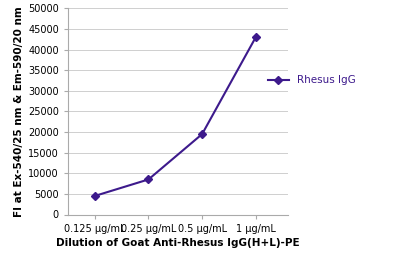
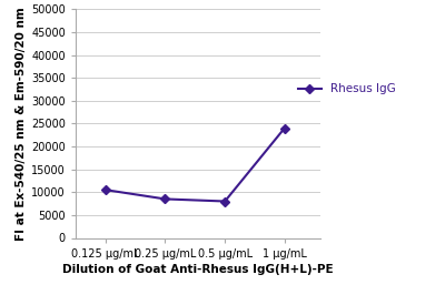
0.125 μg/mL: 4500 -> 10500
0.5 μg/mL: 19500 -> 8000
1 μg/mL: 43000 -> 24000
